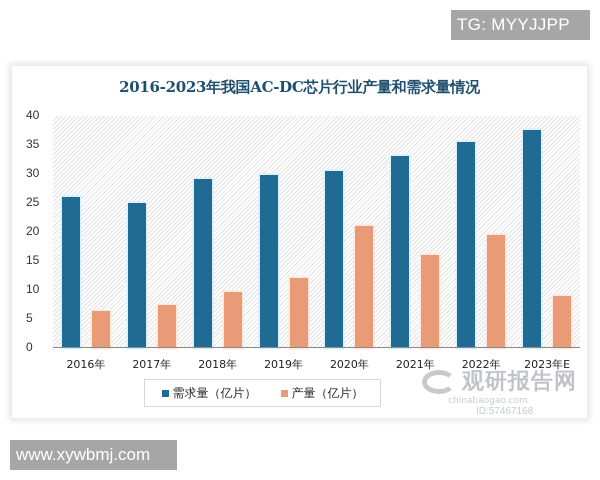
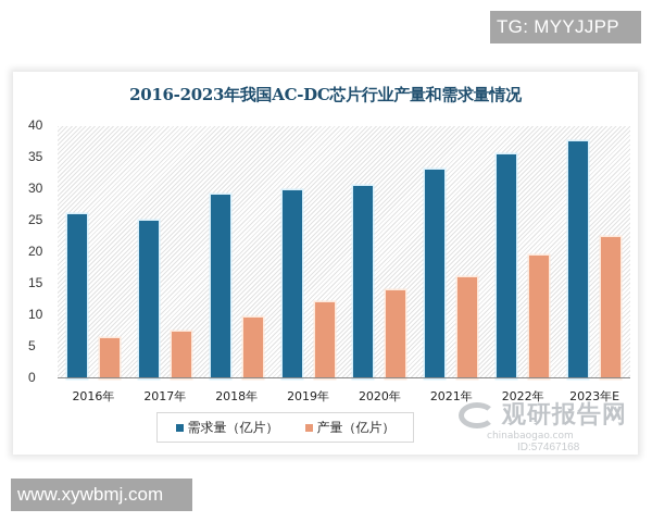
产量（亿片）/2020年: 21 -> 14
产量（亿片）/2023年E: 9 -> 22
